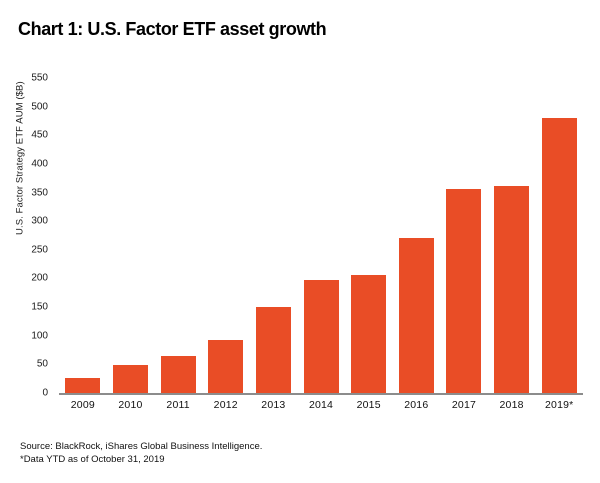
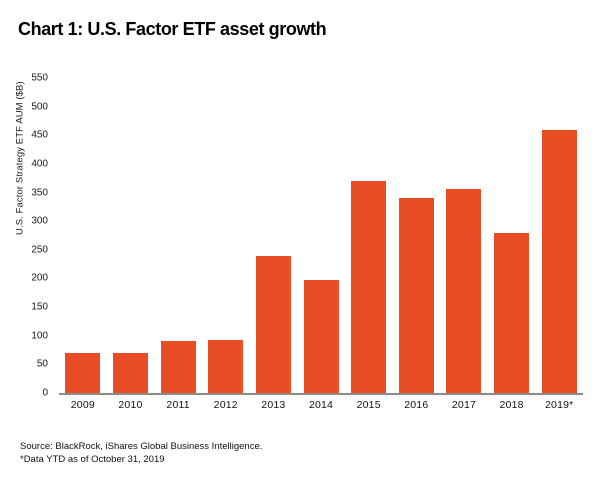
2009: 30 -> 70
2010: 50 -> 70
2011: 60 -> 90
2013: 150 -> 240
2015: 210 -> 370
2016: 270 -> 340
2018: 360 -> 280
2019*: 480 -> 460
